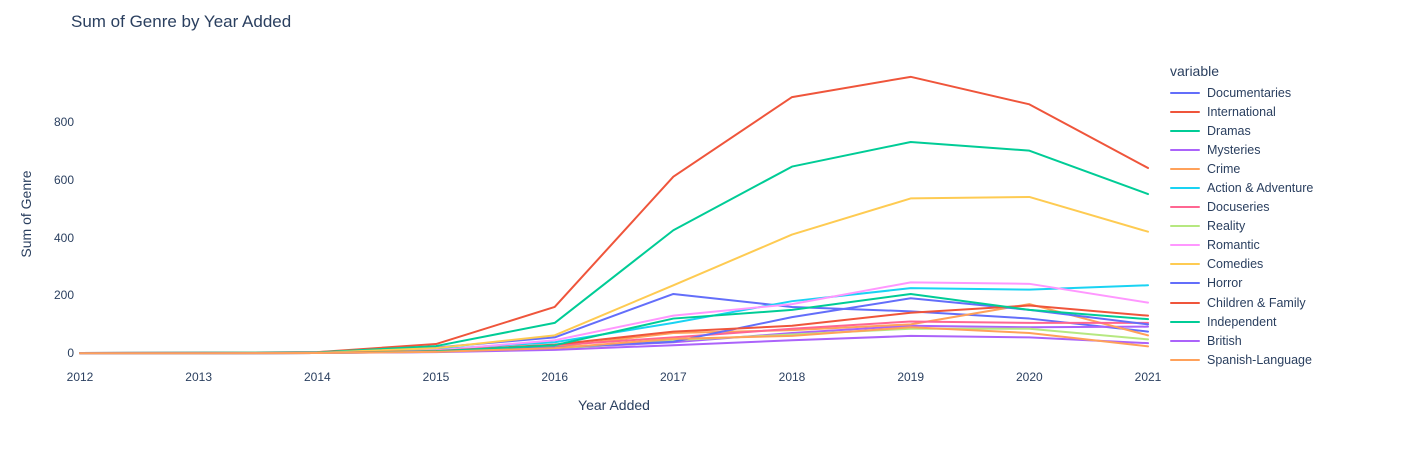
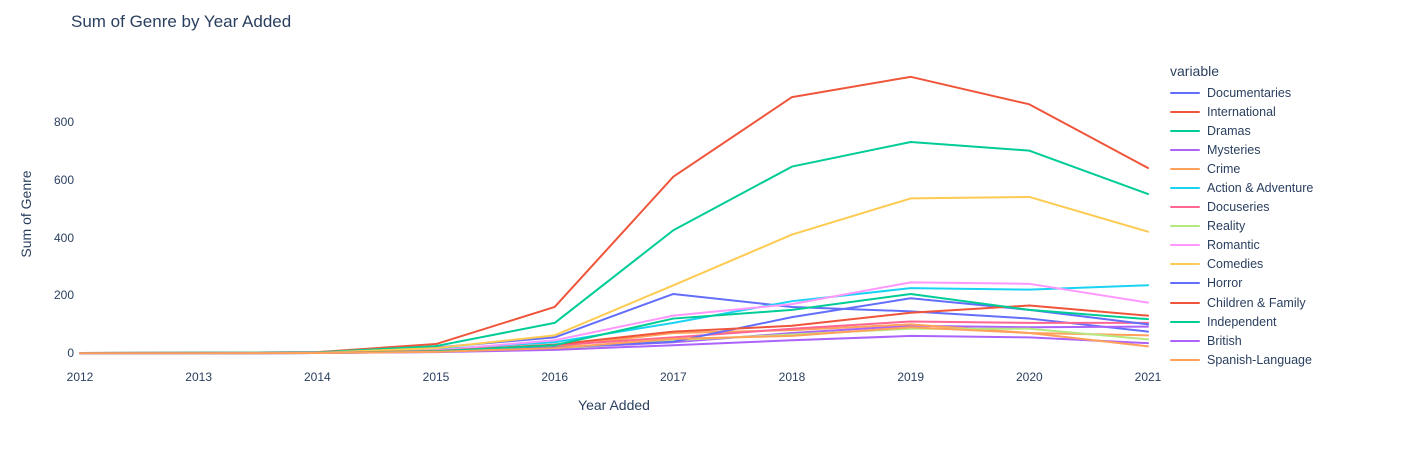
Crime/2020: 170 -> 70
